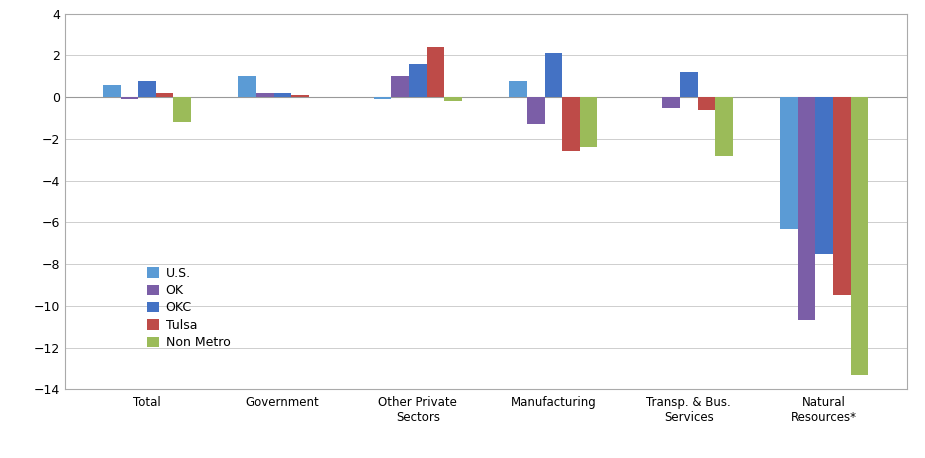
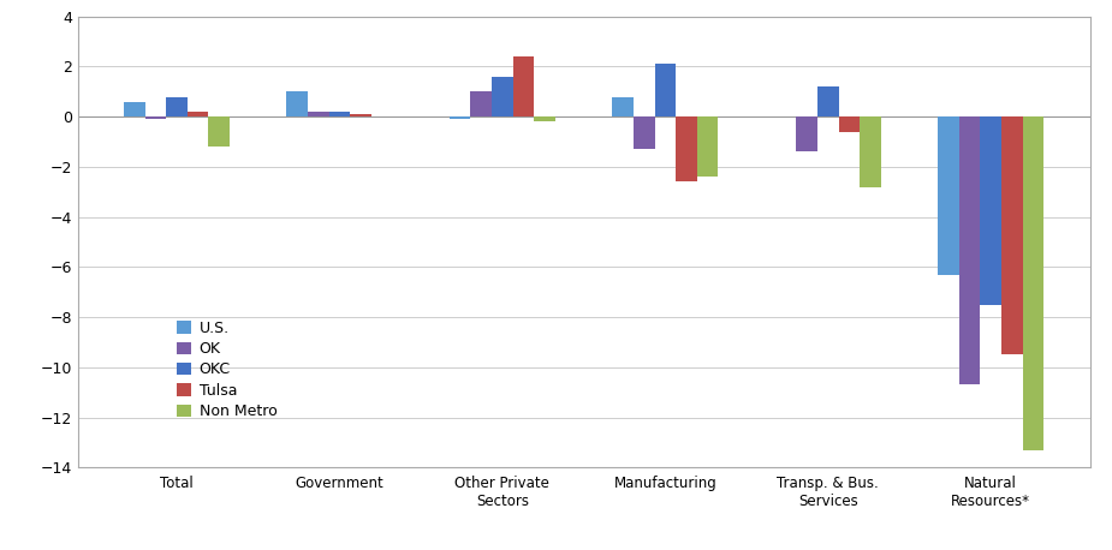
OK/Transp. & Bus. Services: -0.5 -> -1.4
